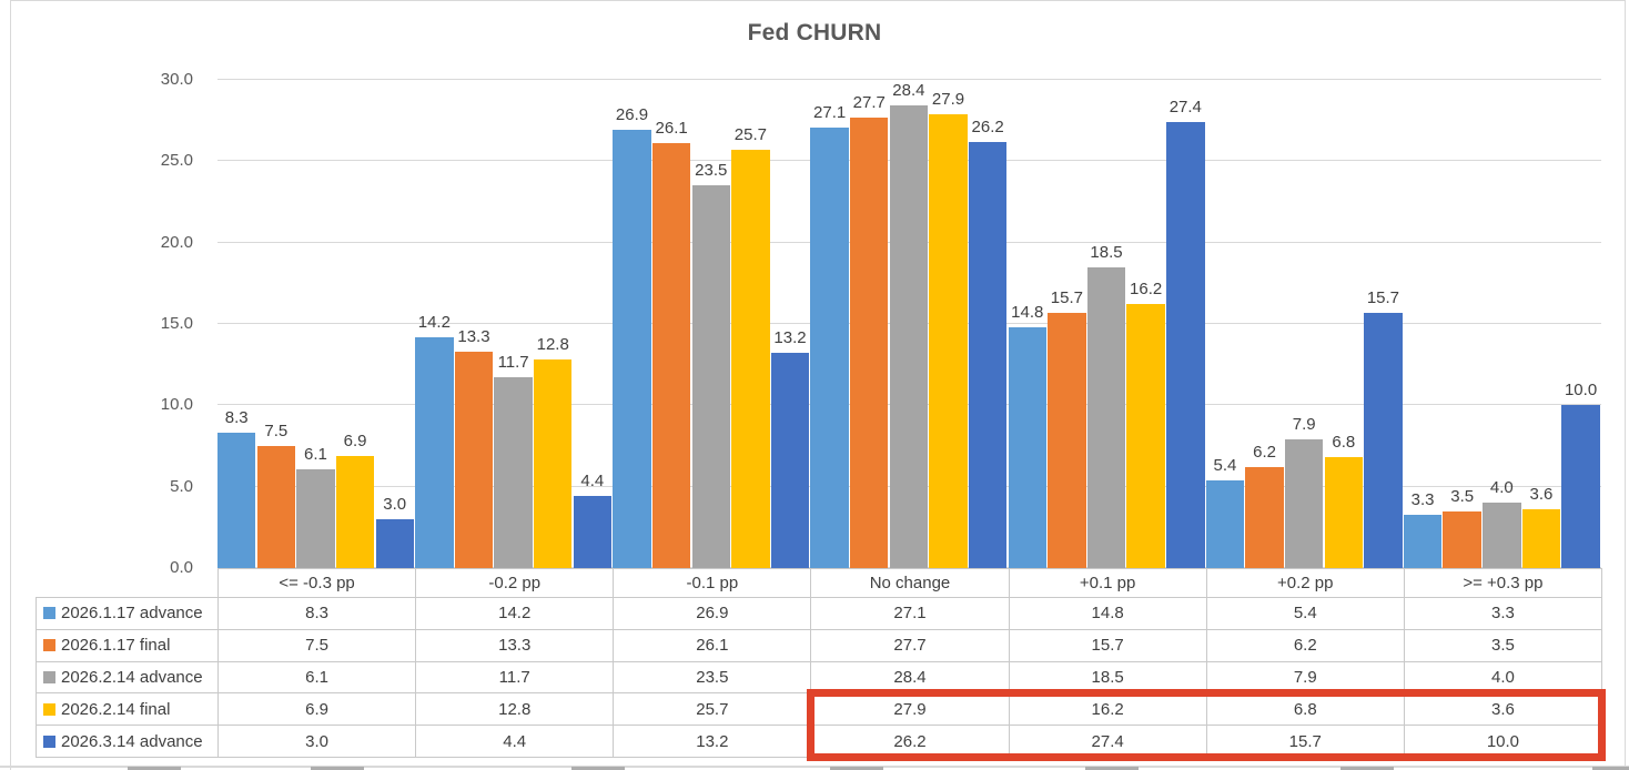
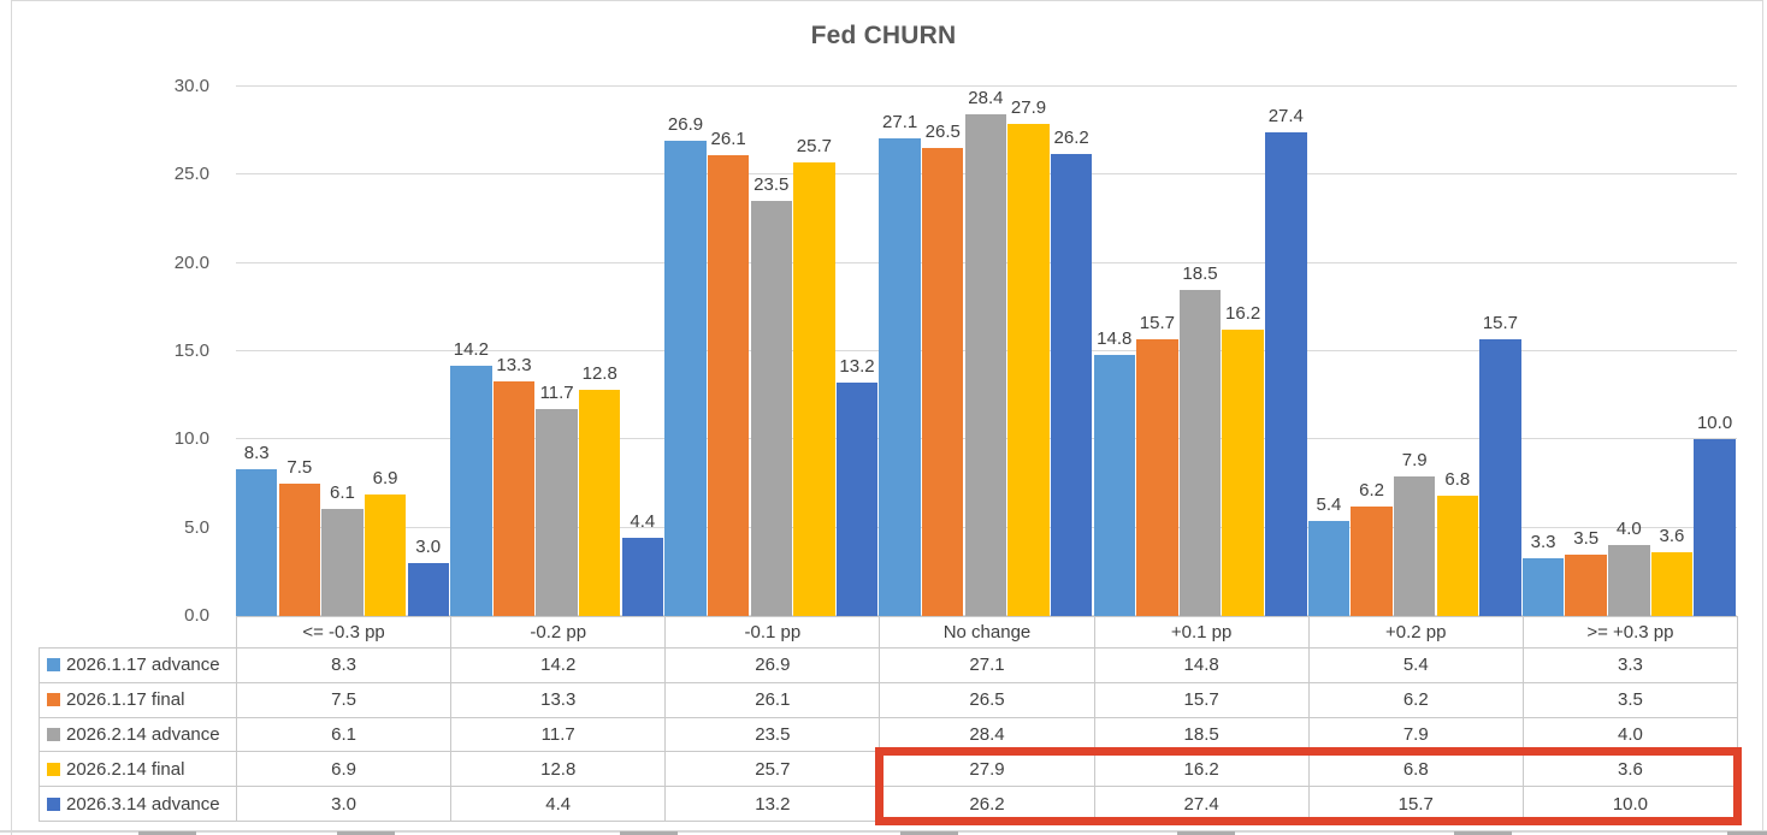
2026.1.17 final/No change: 27.7 -> 26.5
